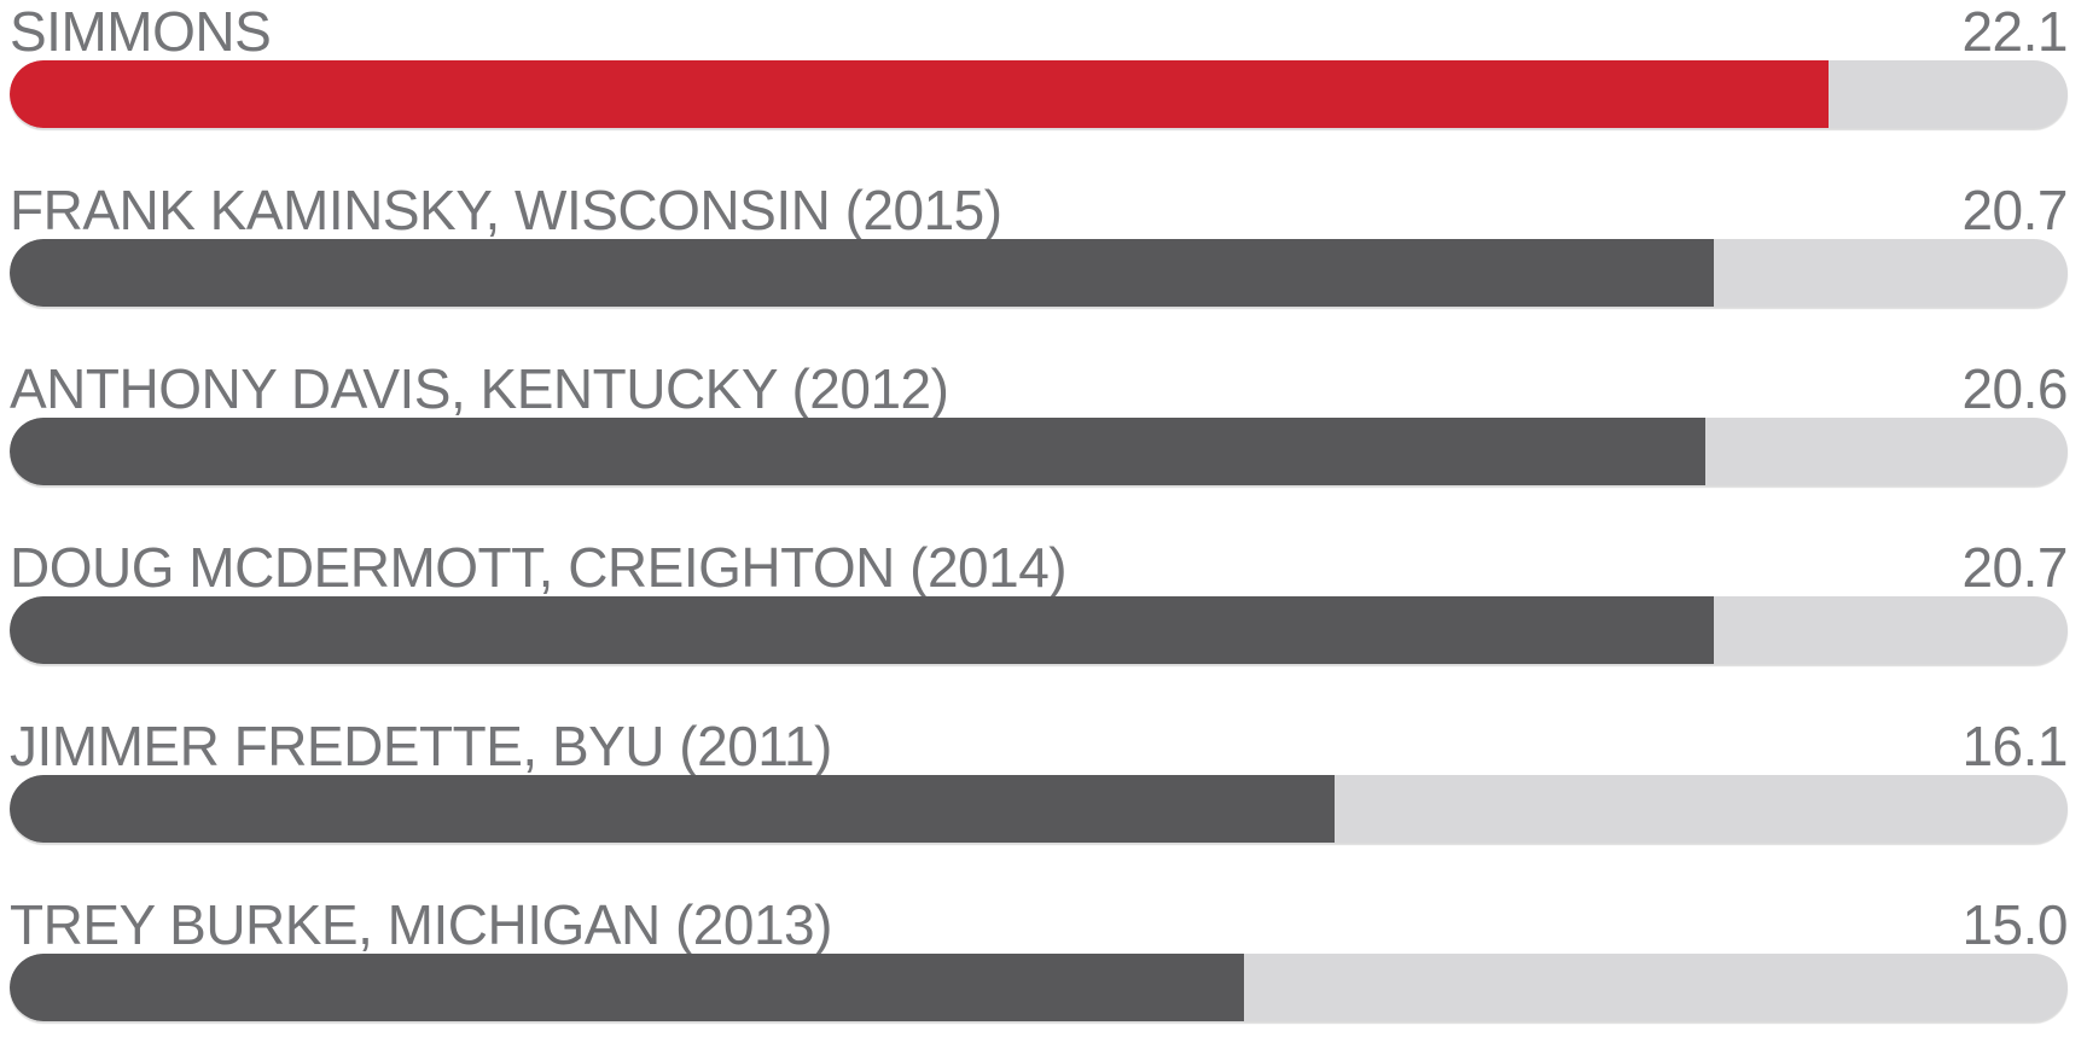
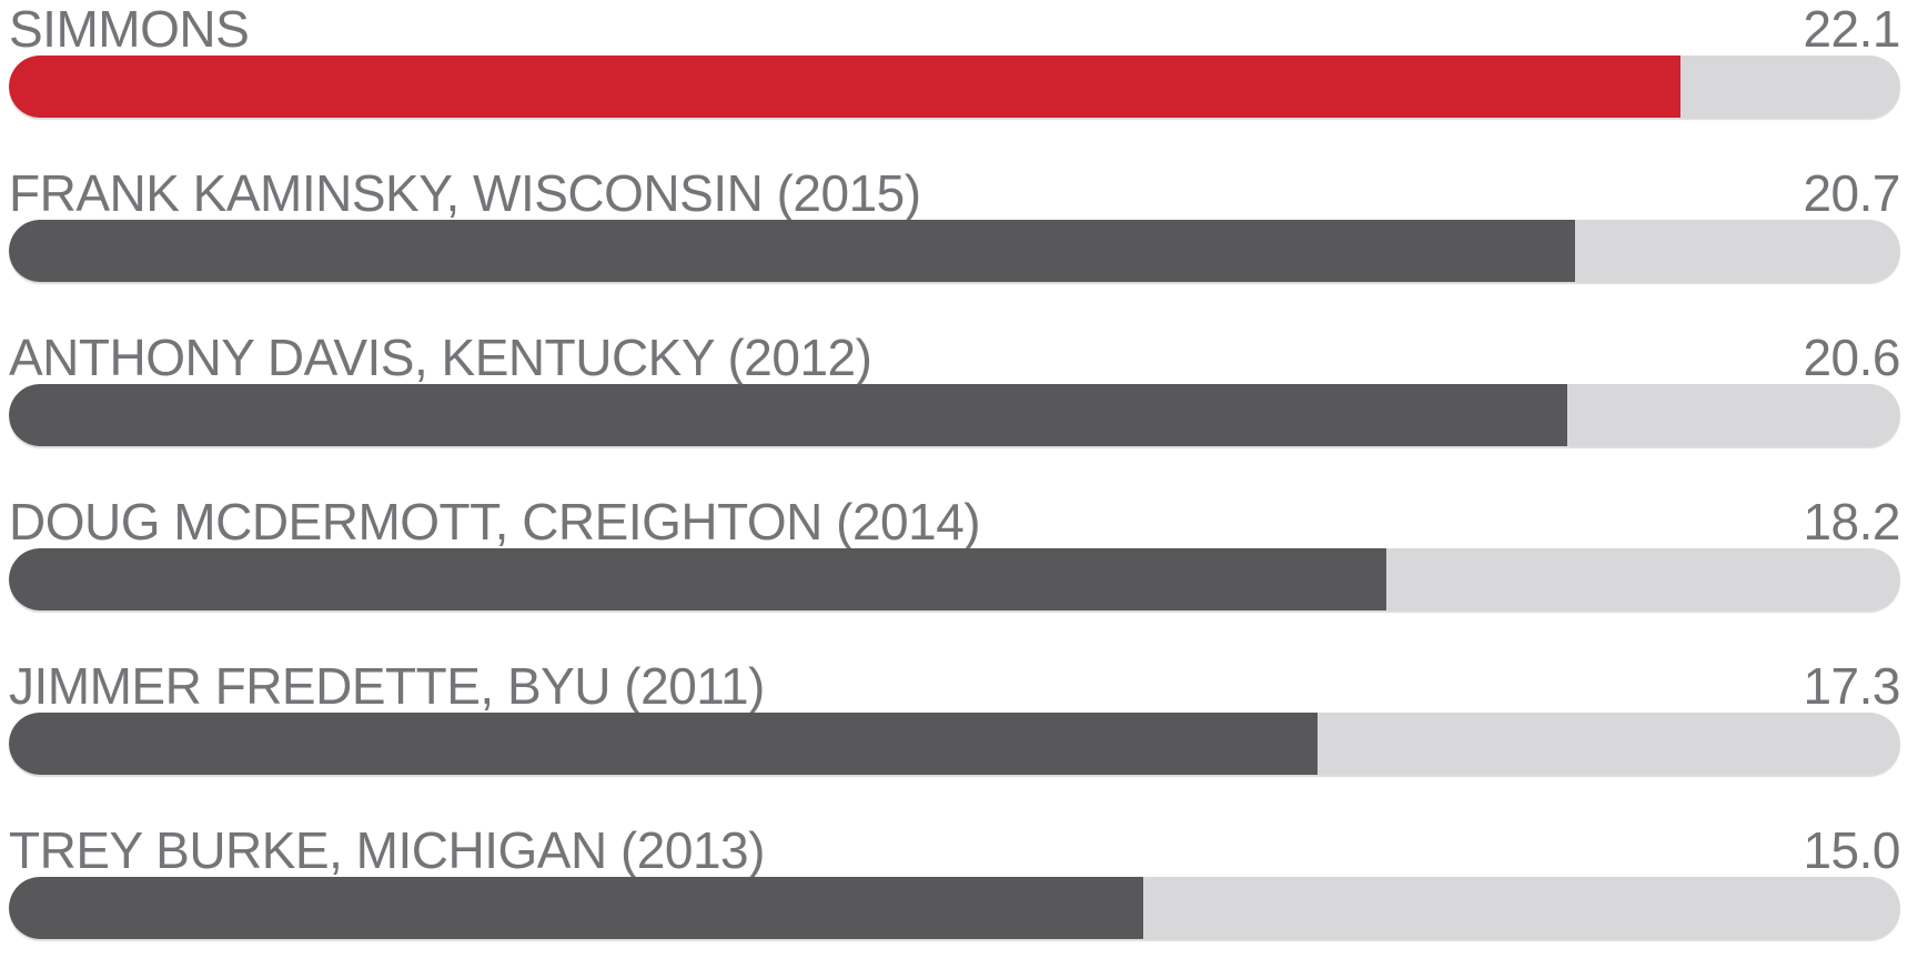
DOUG MCDERMOTT, CREIGHTON (2014): 20.7 -> 18.2
JIMMER FREDETTE, BYU (2011): 16.1 -> 17.3
